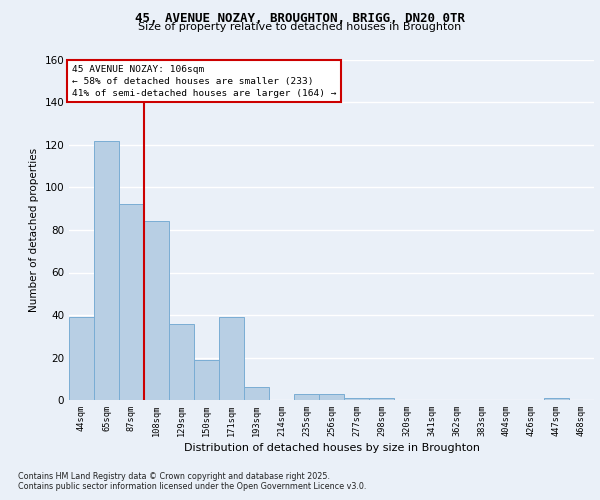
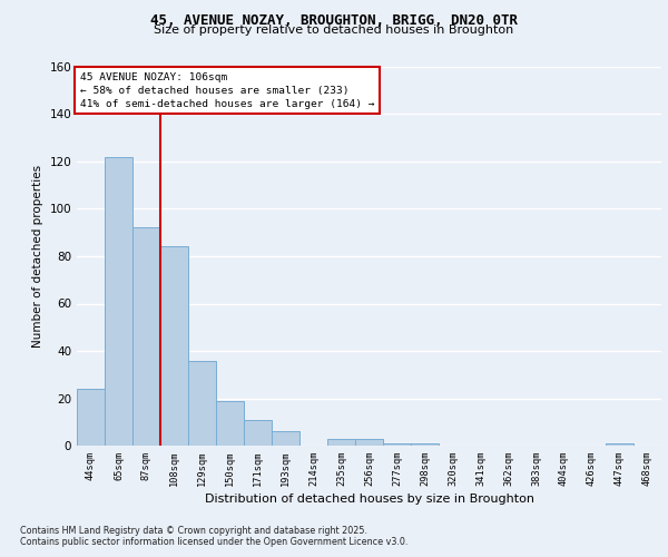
44sqm: 39 -> 24
171sqm: 39 -> 11
